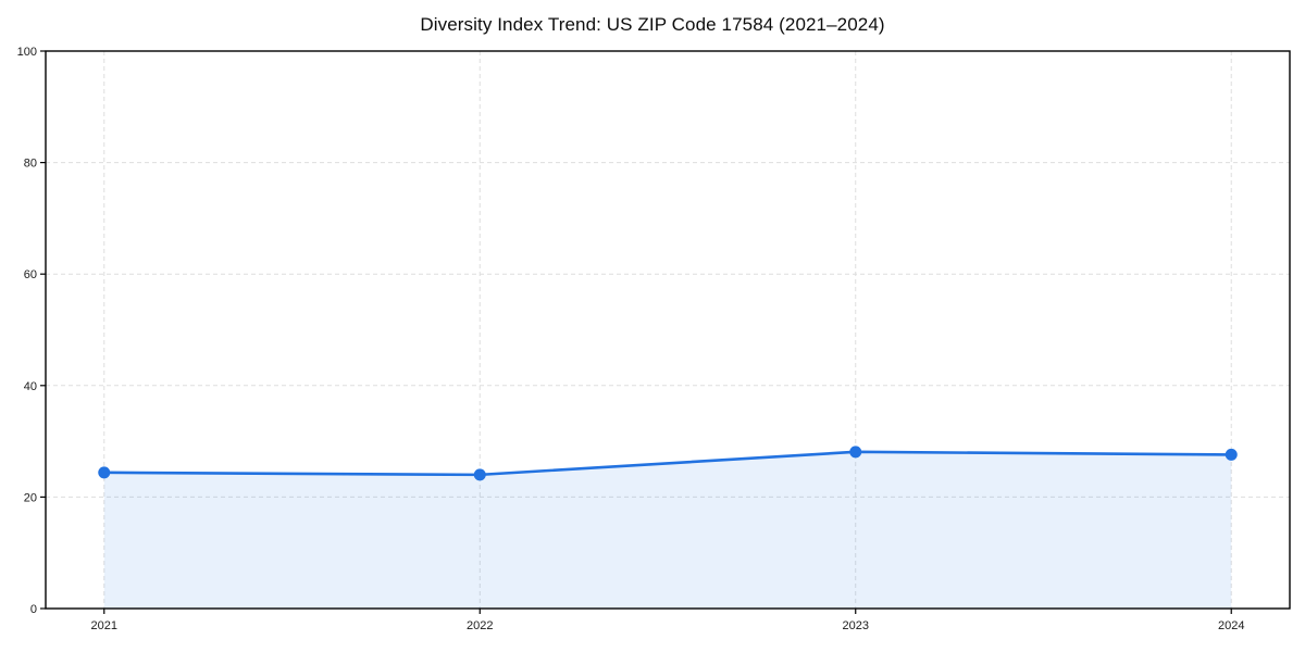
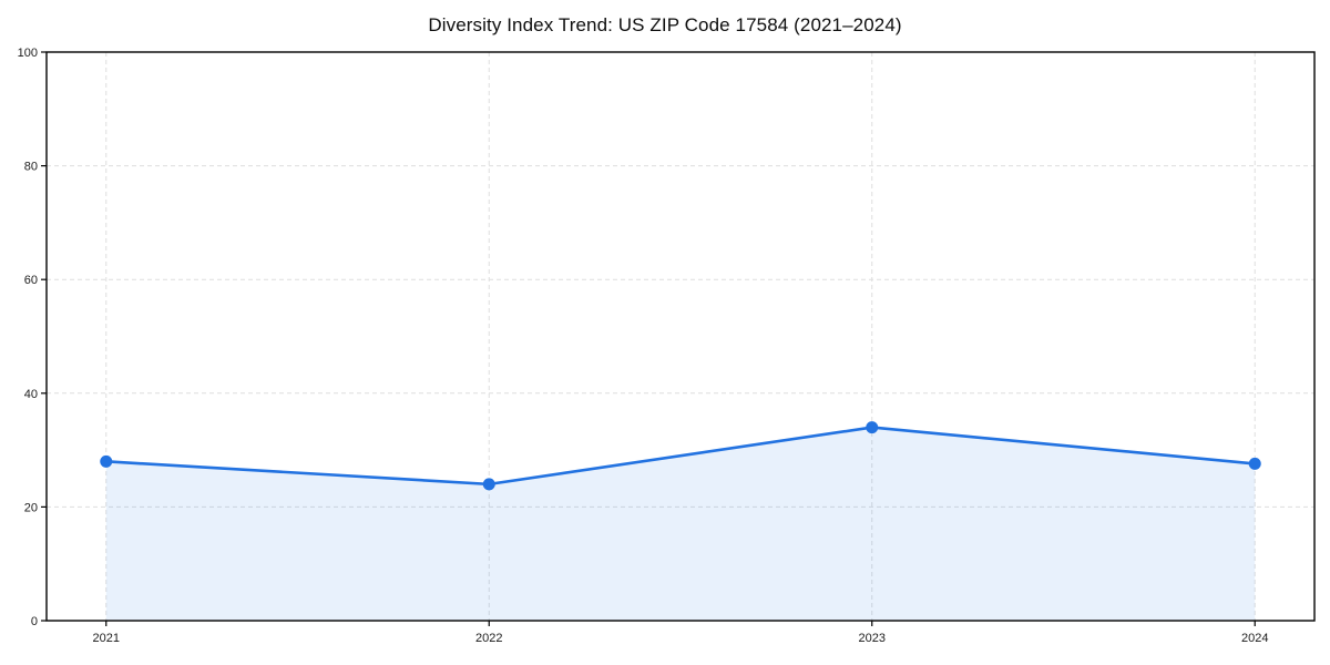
2021: 24 -> 28
2023: 28 -> 34
